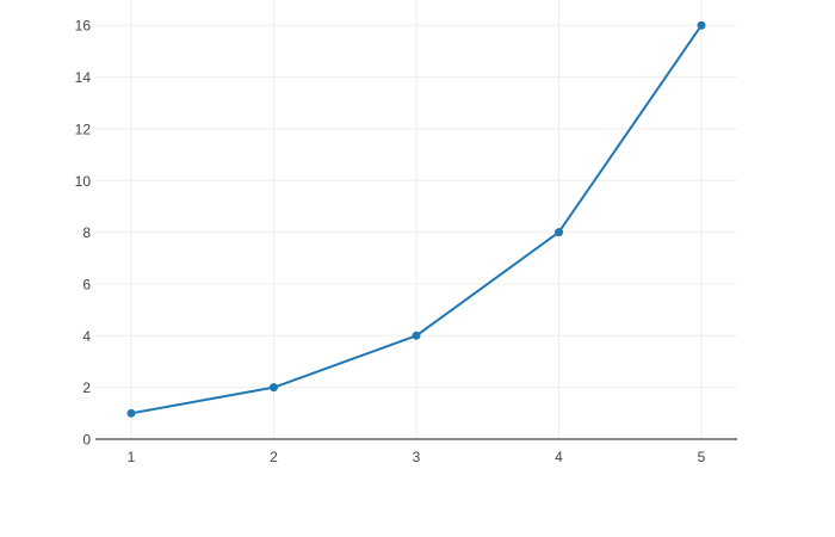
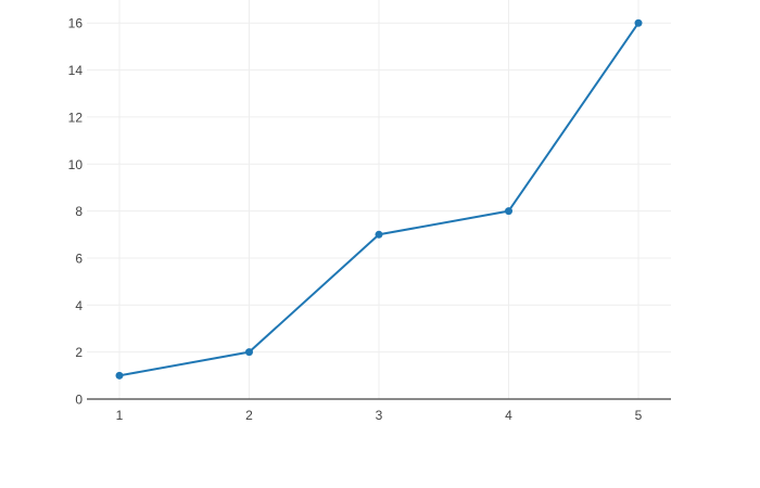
3: 4 -> 7
